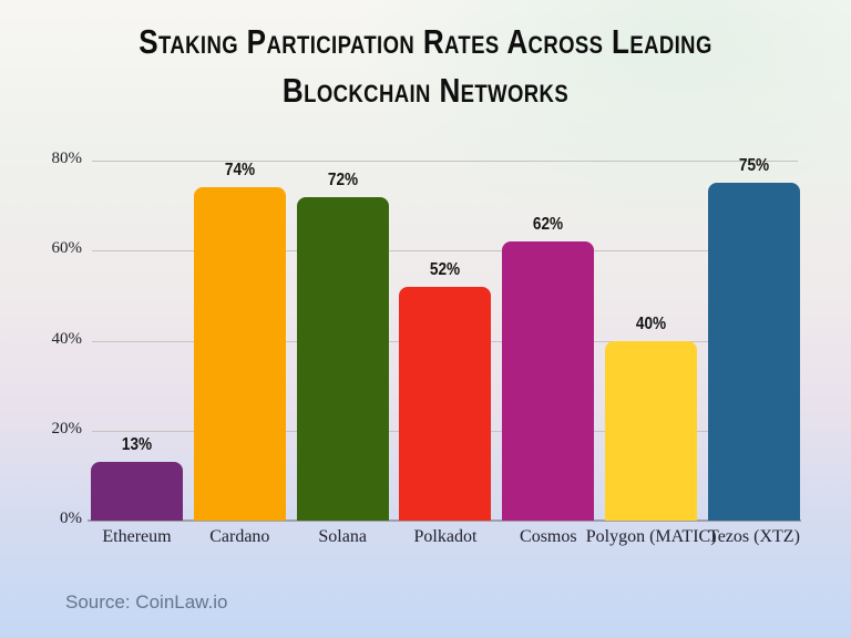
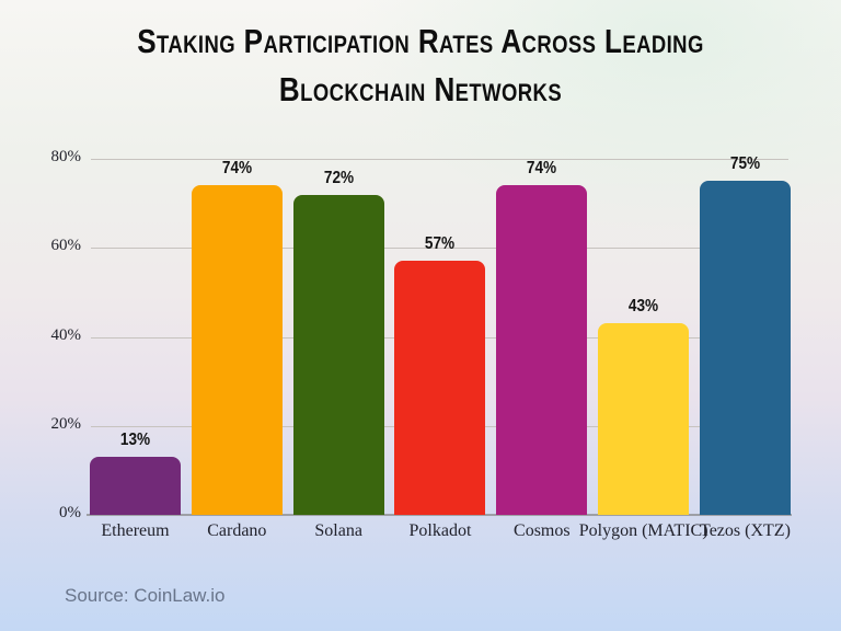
Polkadot: 52% -> 57%
Cosmos: 62% -> 74%
Polygon (MATIC): 40% -> 43%
